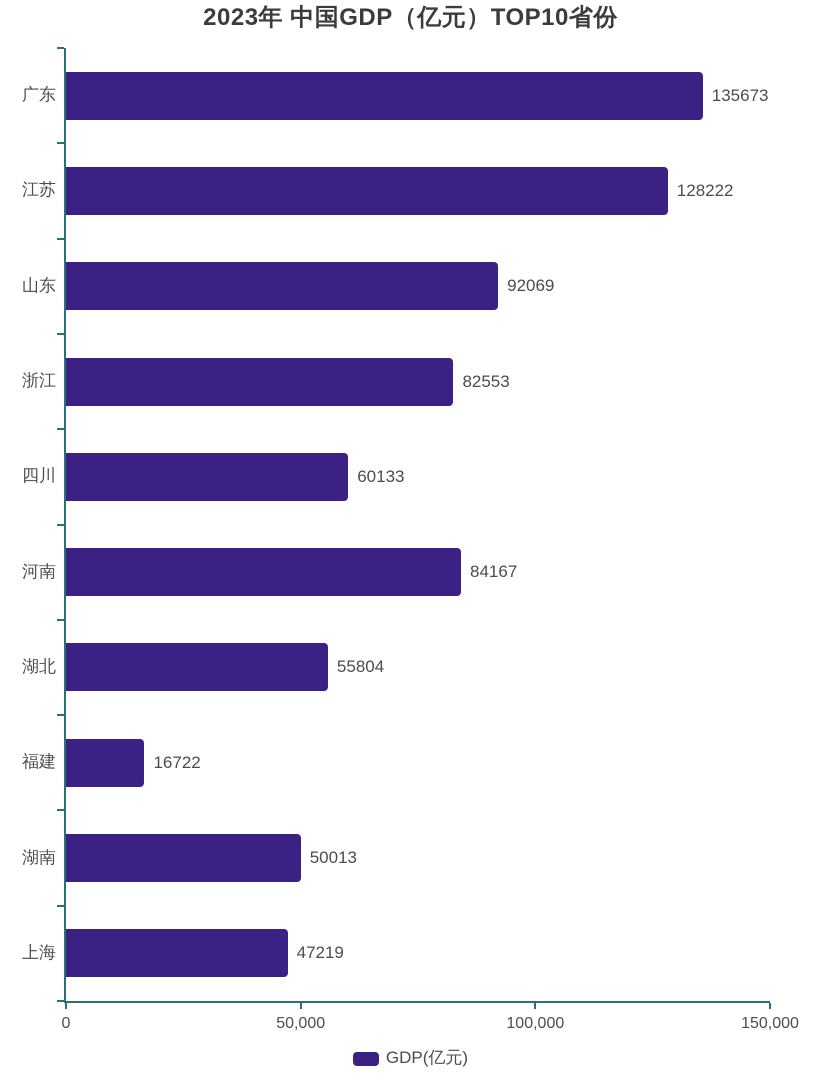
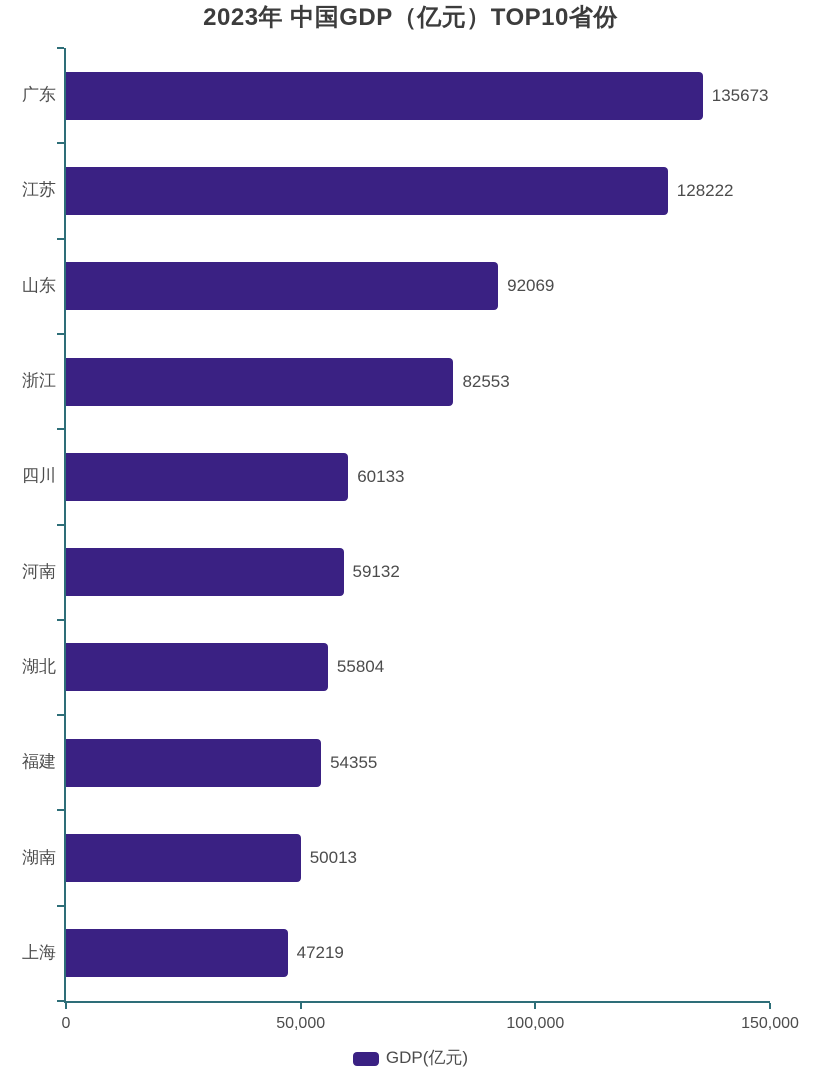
河南: 84167 -> 59132
福建: 16722 -> 54355
